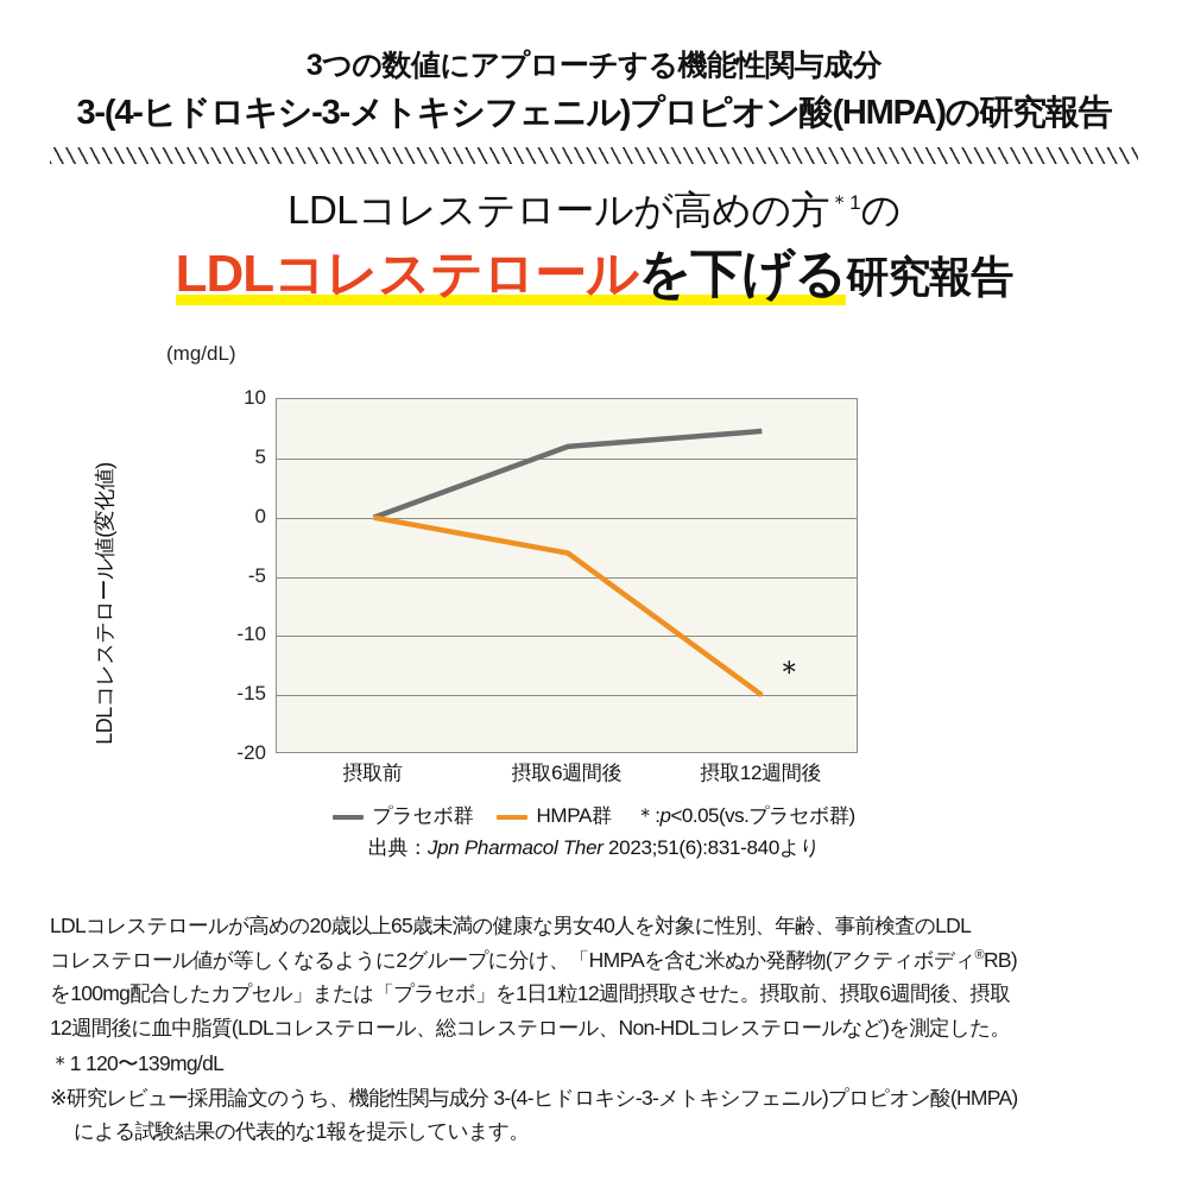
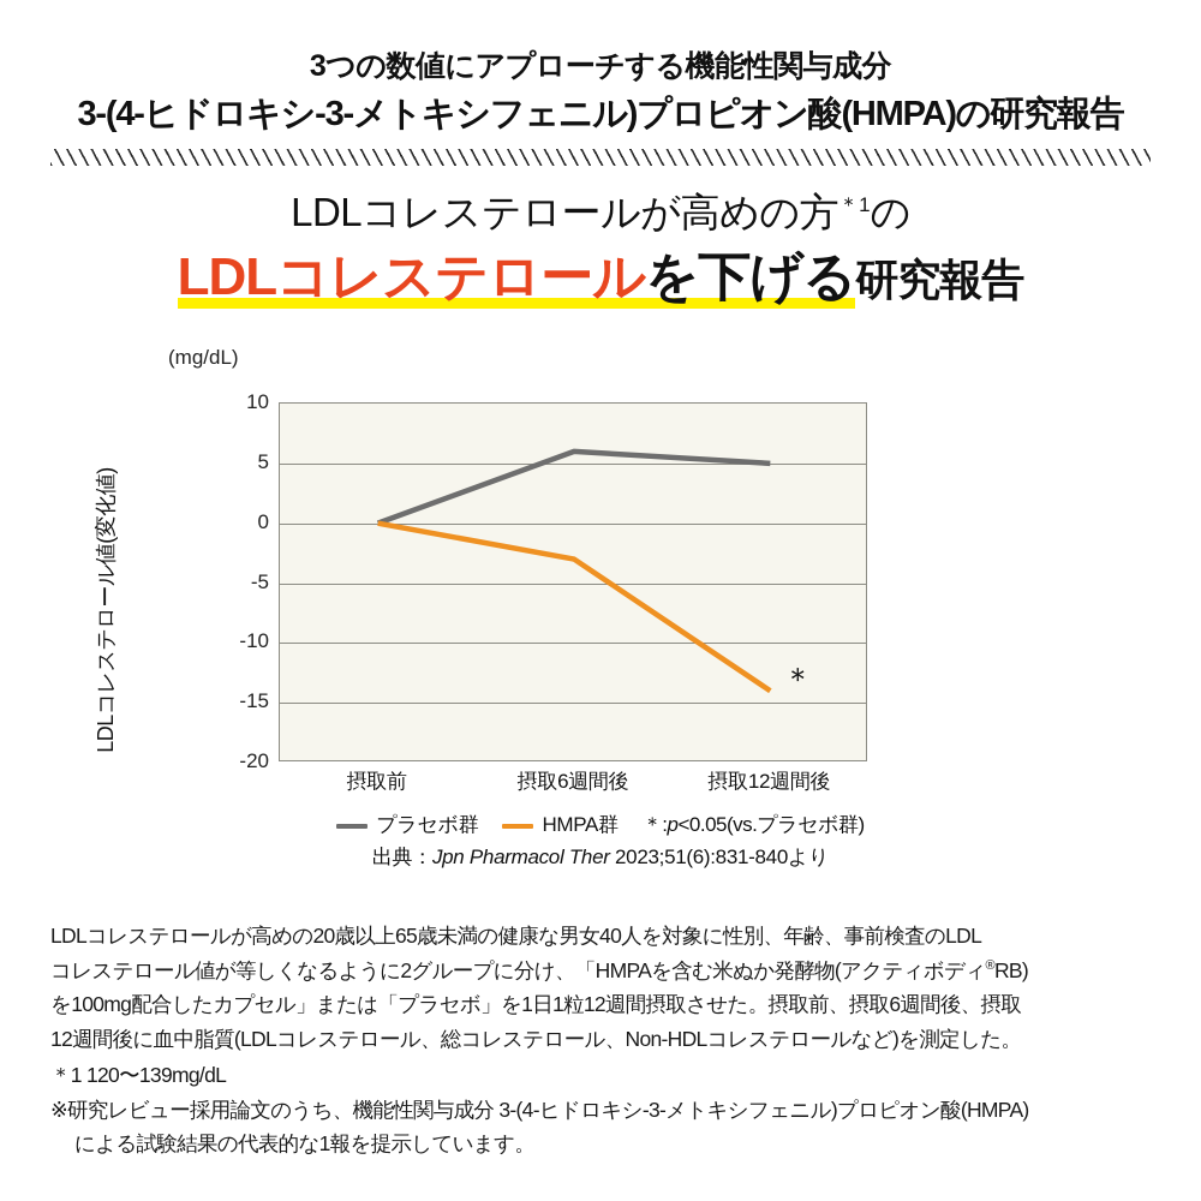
プラセボ群/摂取12週間後: 7 -> 5
HMPA群/摂取12週間後: -15 -> -14
